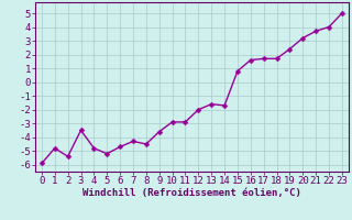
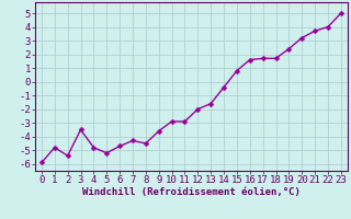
14: -1.7 -> -0.4
